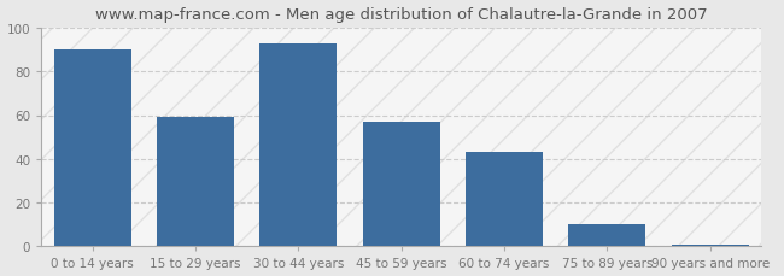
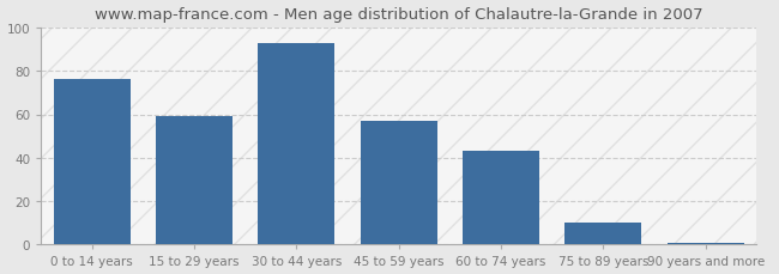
0 to 14 years: 90 -> 76
